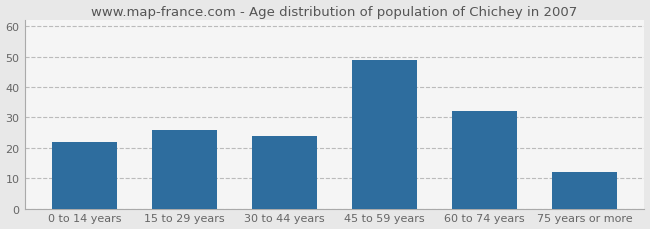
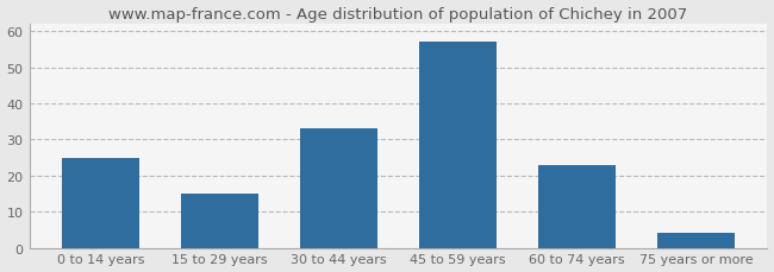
0 to 14 years: 22 -> 25
15 to 29 years: 26 -> 15
30 to 44 years: 24 -> 33
45 to 59 years: 49 -> 57
60 to 74 years: 32 -> 23
75 years or more: 12 -> 4
